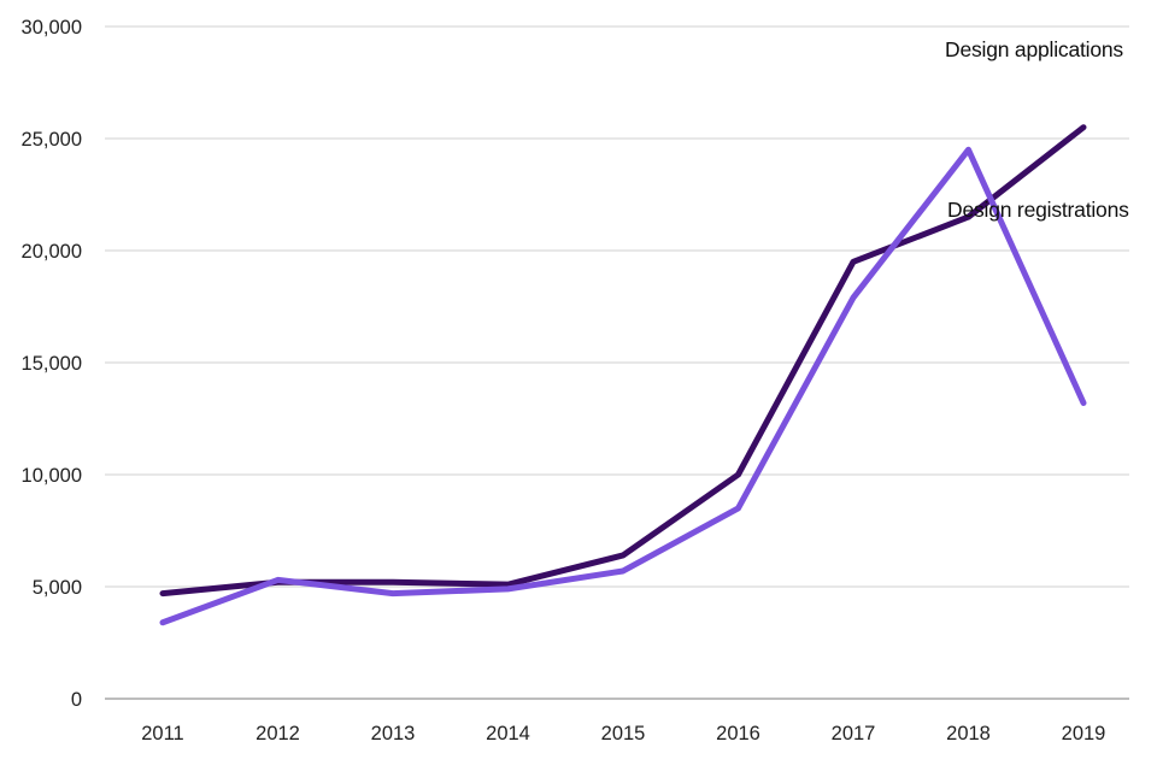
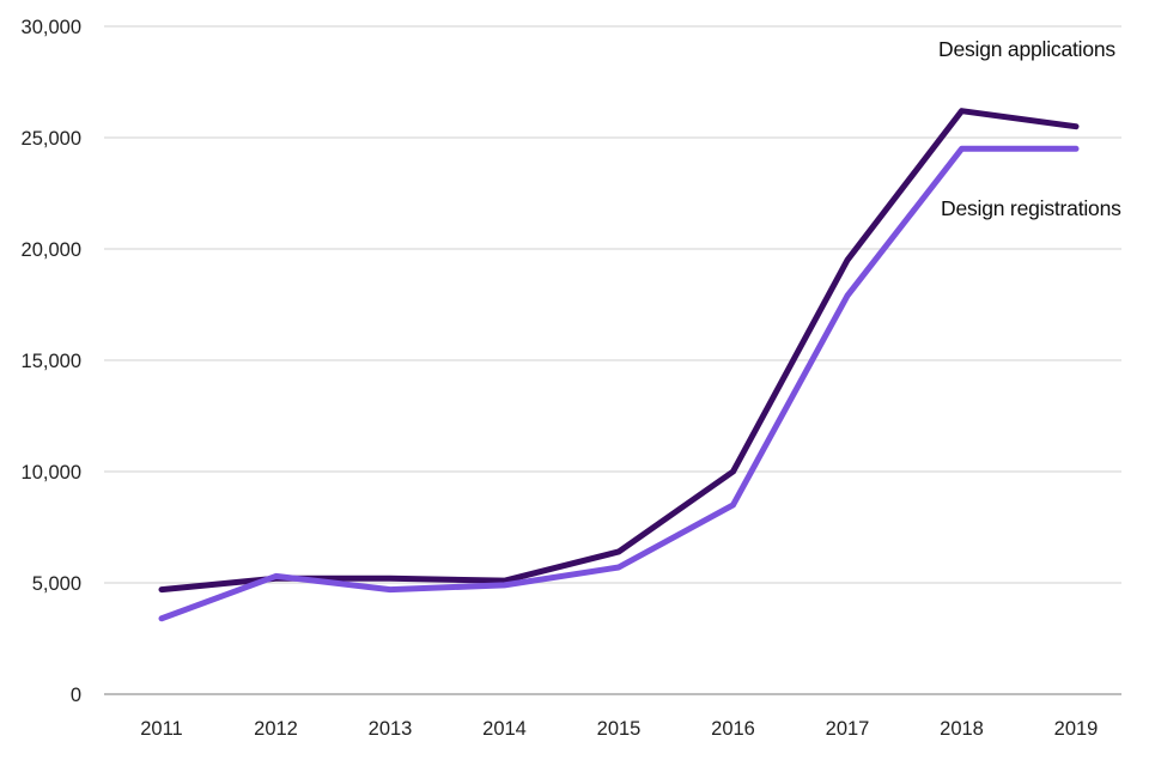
Design applications/2018: 21500 -> 26200
Design registrations/2019: 13200 -> 24500
